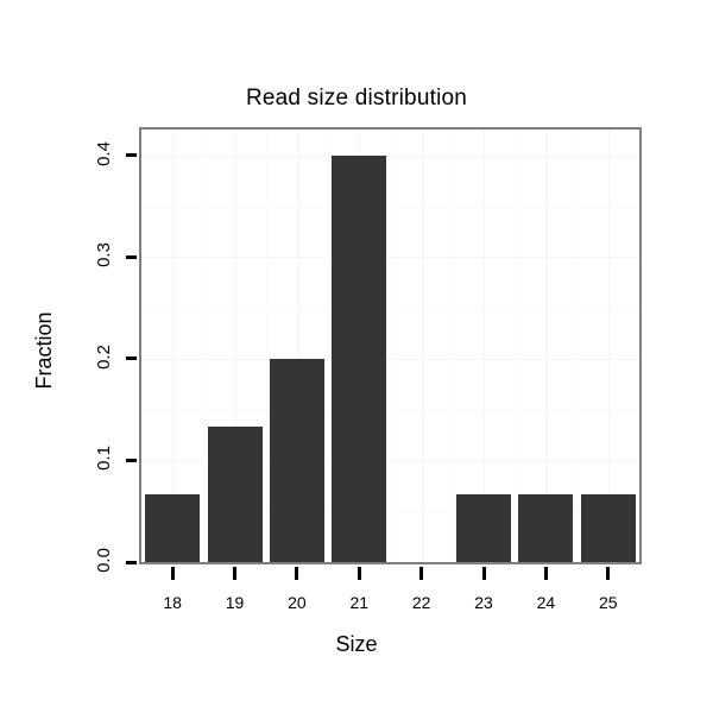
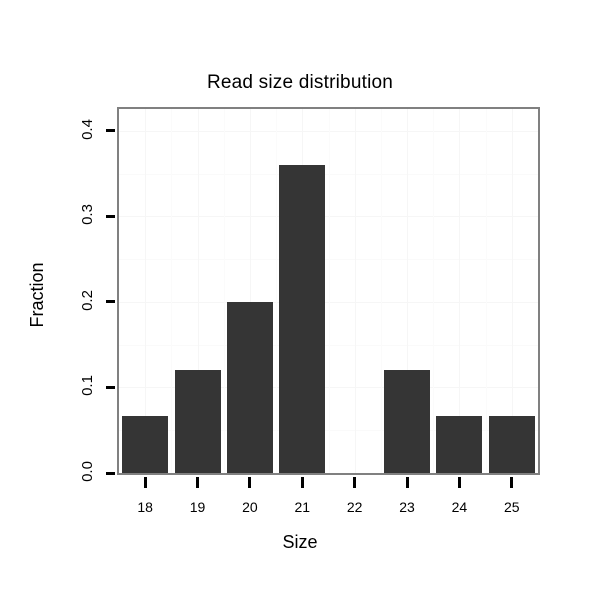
19: 0.13 -> 0.12
21: 0.40 -> 0.36
23: 0.07 -> 0.12
